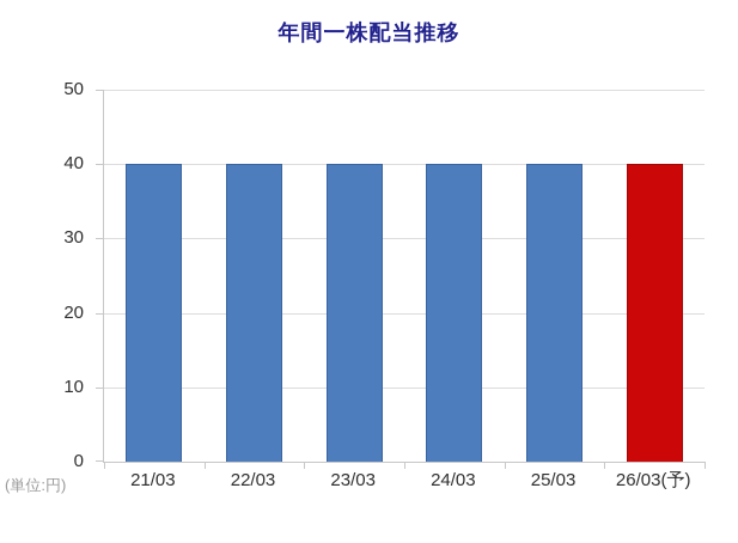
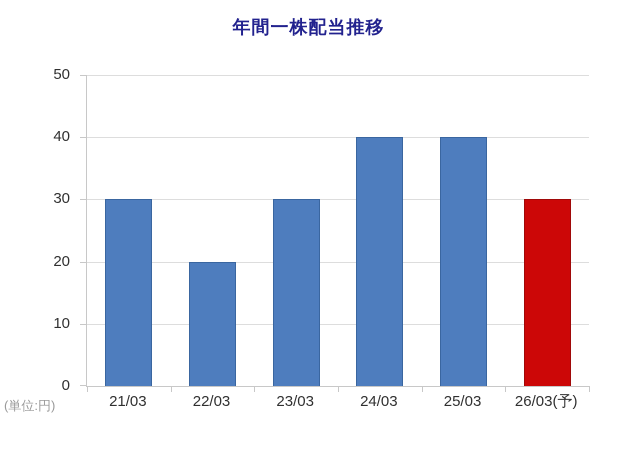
21/03: 40 -> 30
22/03: 40 -> 20
23/03: 40 -> 30
26/03(予): 40 -> 30
